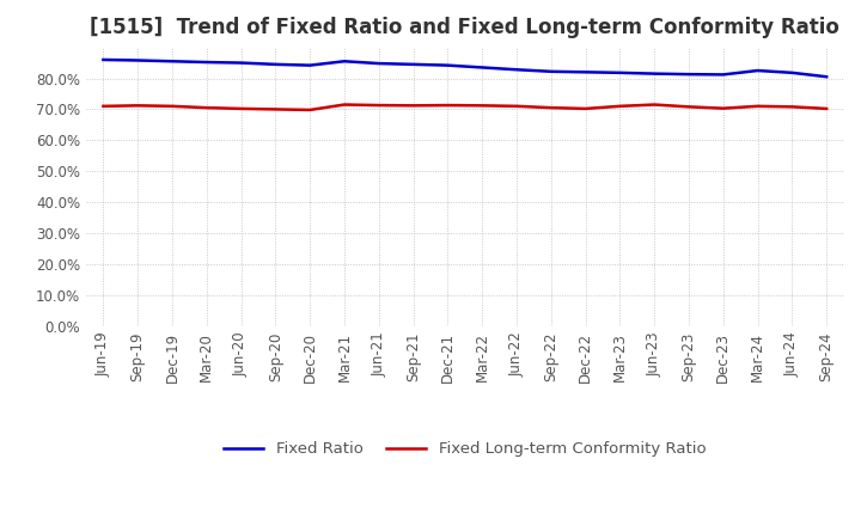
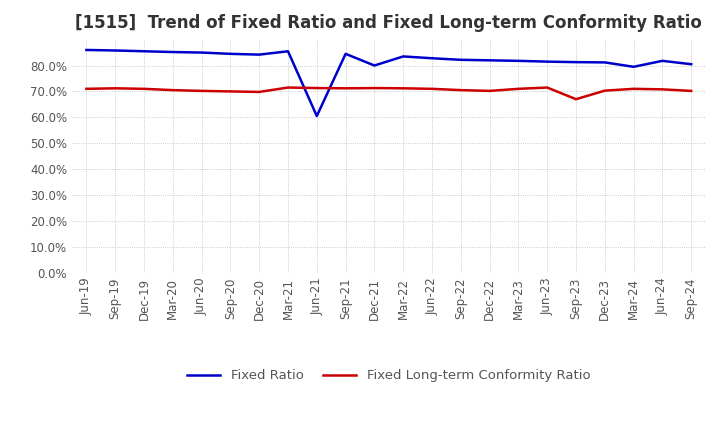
Fixed Ratio/Jun-21: 84.8% -> 60.5%
Fixed Ratio/Dec-21: 84.2% -> 80.0%
Fixed Long-term Conformity Ratio/Sep-23: 70.8% -> 67.0%
Fixed Ratio/Mar-24: 82.5% -> 79.5%
